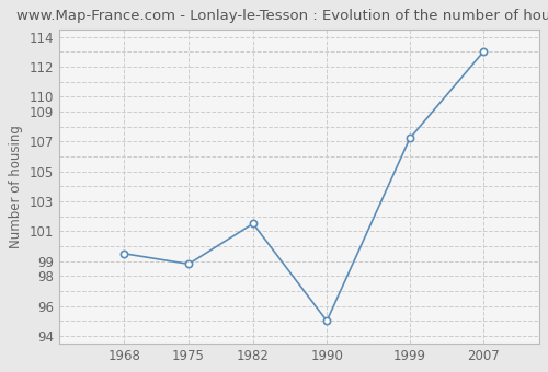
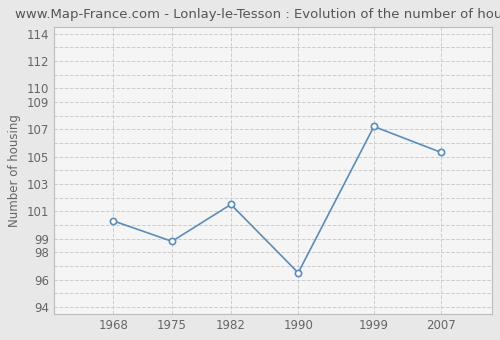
1968: 99.5 -> 100.3
1990: 95.0 -> 96.5
2007: 113.0 -> 105.3
